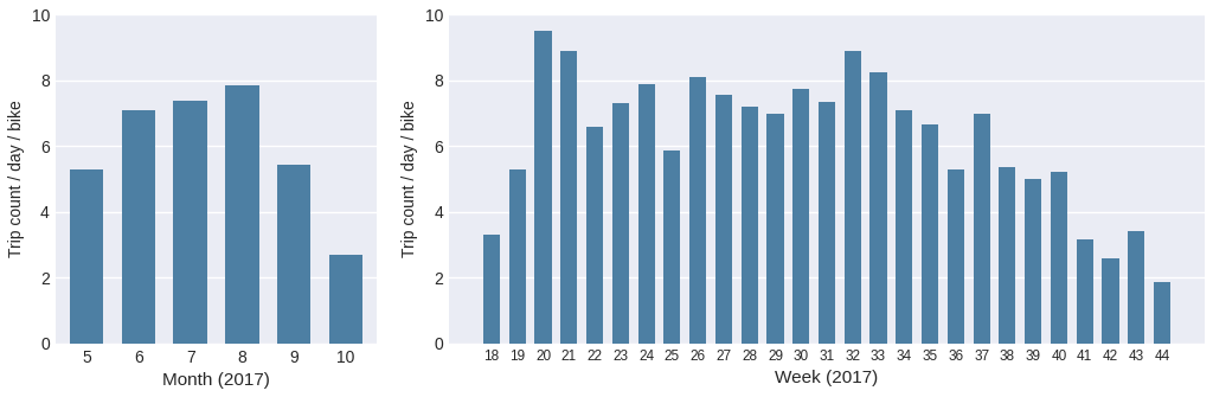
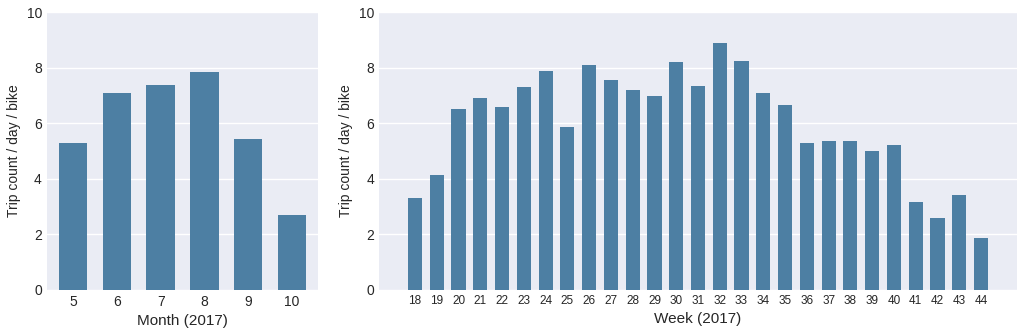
19: 5.30 -> 4.15
20: 9.50 -> 6.50
21: 8.90 -> 6.90
30: 7.75 -> 8.20
37: 7.00 -> 5.35
